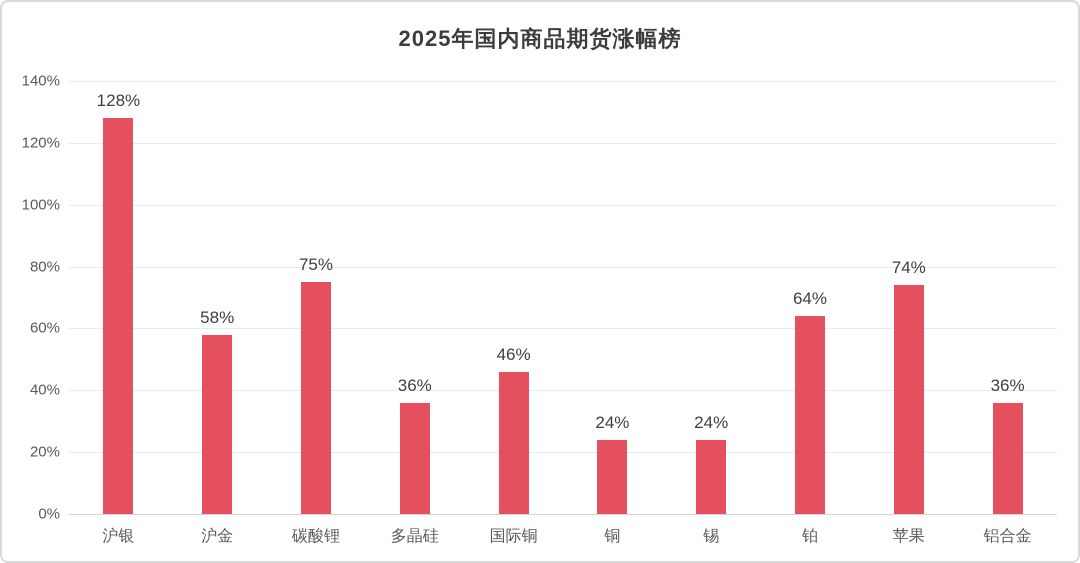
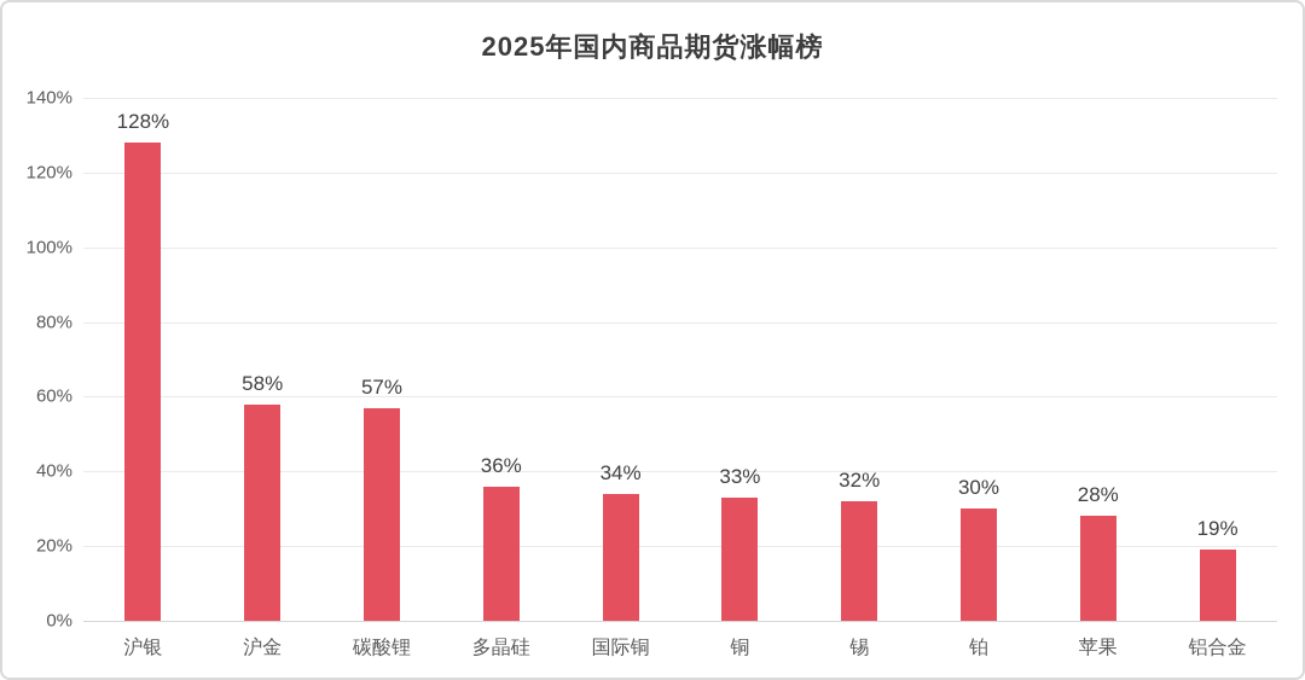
碳酸锂: 75% -> 57%
国际铜: 46% -> 34%
铜: 24% -> 33%
锡: 24% -> 32%
铂: 64% -> 30%
苹果: 74% -> 28%
铝合金: 36% -> 19%
